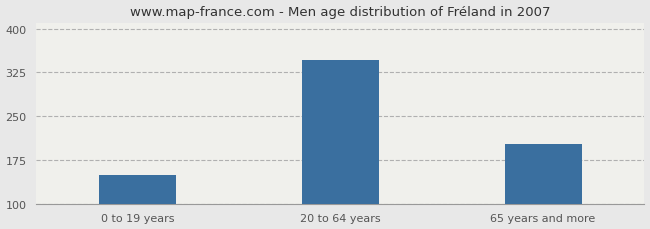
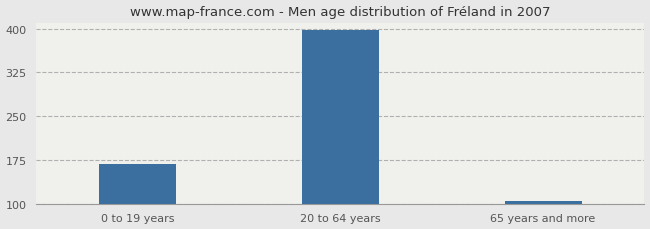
0 to 19 years: 150 -> 168
20 to 64 years: 346 -> 397
65 years and more: 202 -> 104
